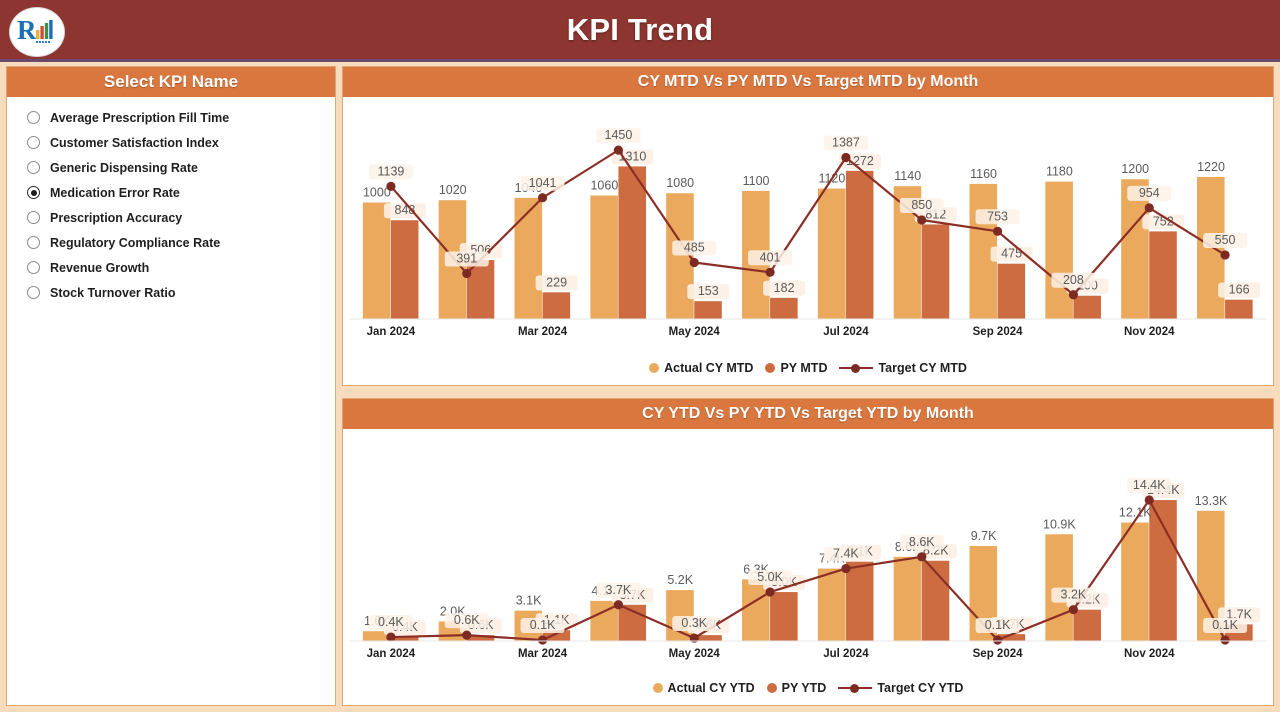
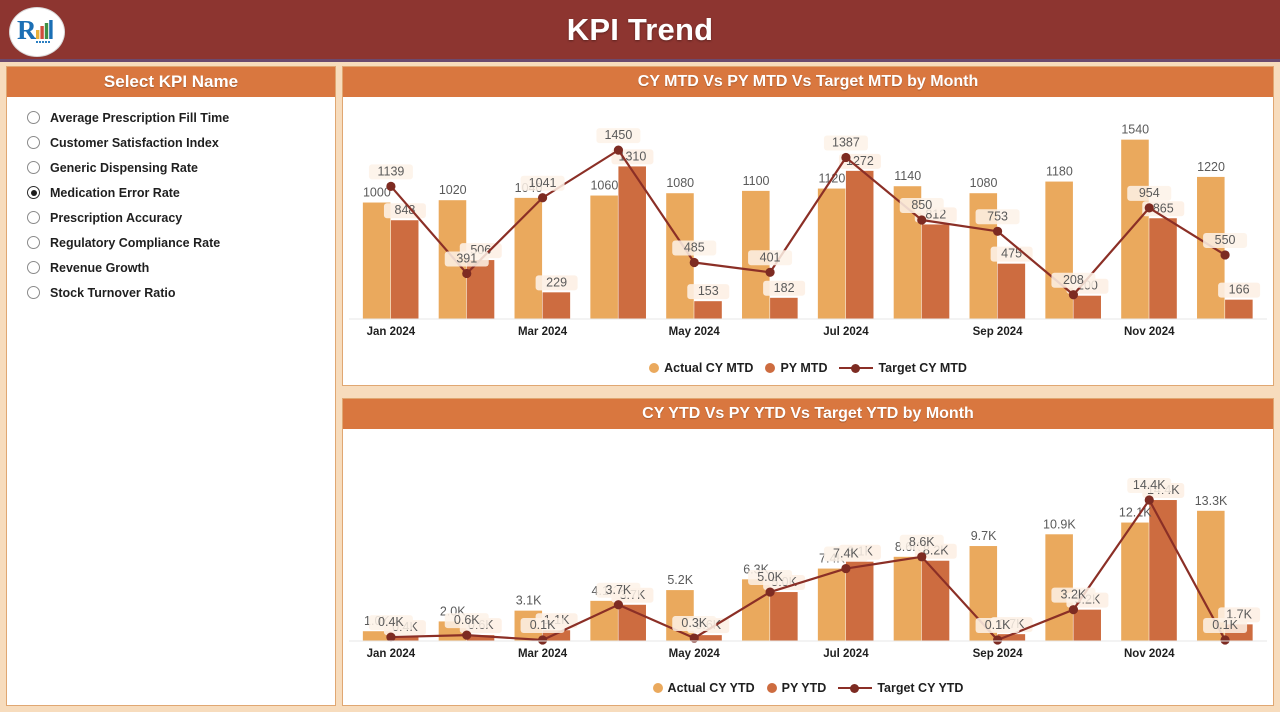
CY MTD Vs PY MTD Vs Target MTD by Month/Actual CY MTD/Sep 2024: 1160 -> 1080
CY MTD Vs PY MTD Vs Target MTD by Month/Actual CY MTD/Nov 2024: 1200 -> 1540
CY MTD Vs PY MTD Vs Target MTD by Month/PY MTD/Nov 2024: 752 -> 865
